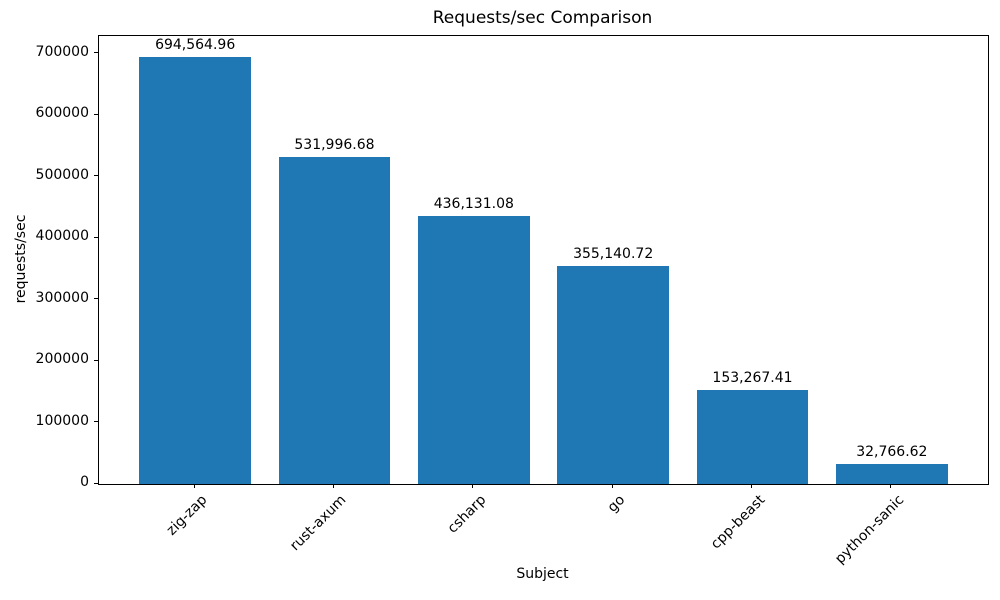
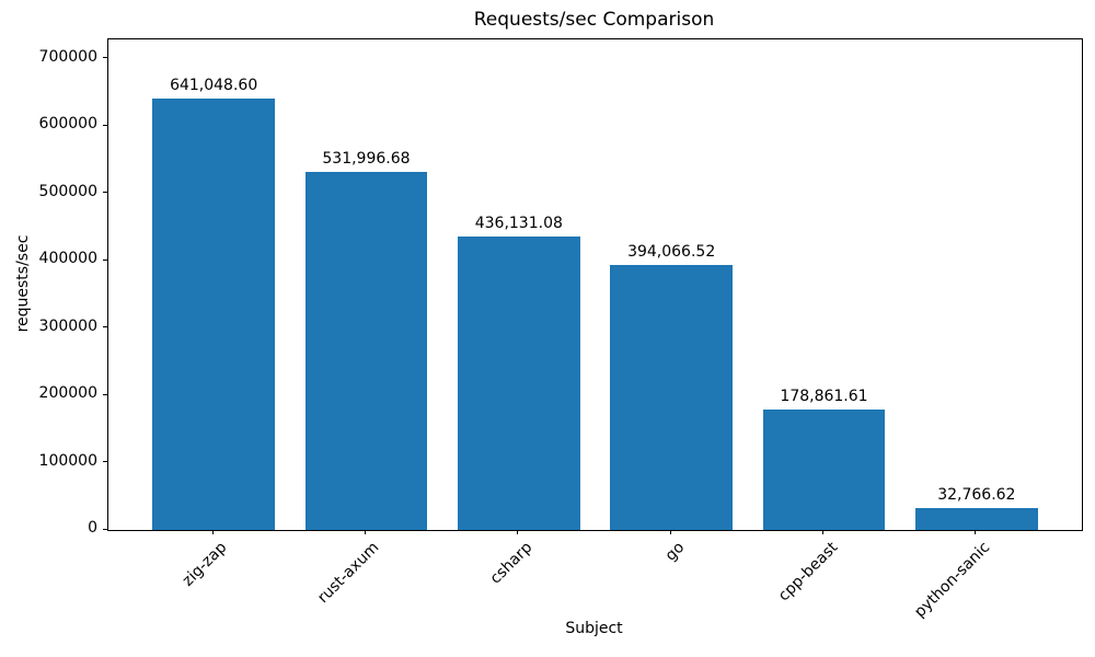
zig-zap: 694,564.96 -> 641,048.60
go: 355,140.72 -> 394,066.52
cpp-beast: 153,267.41 -> 178,861.61
